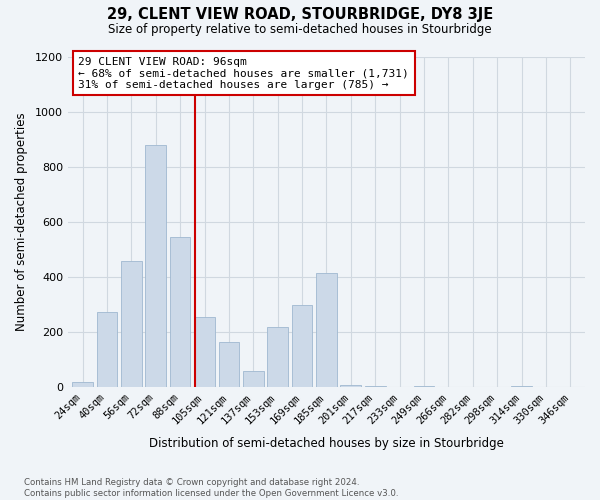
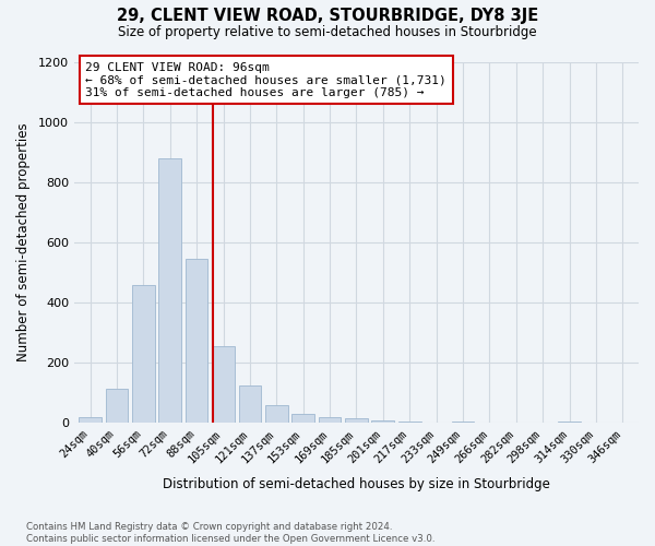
40sqm: 275 -> 115
121sqm: 165 -> 125
153sqm: 220 -> 30
169sqm: 300 -> 20
185sqm: 415 -> 15
